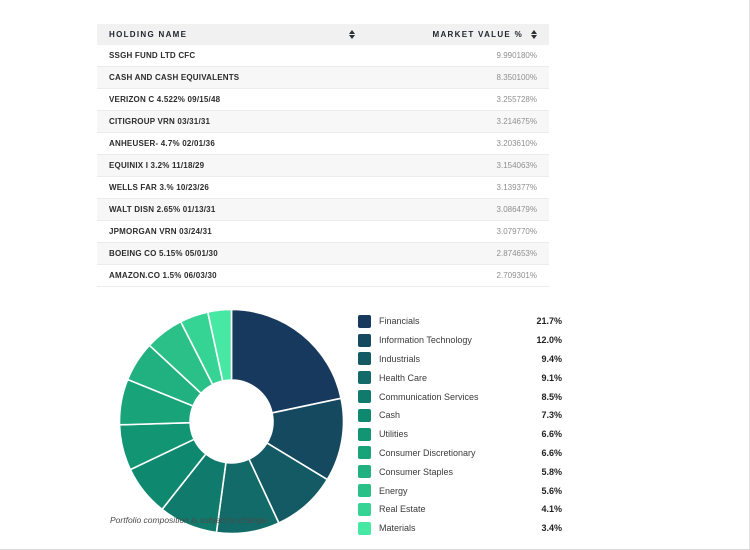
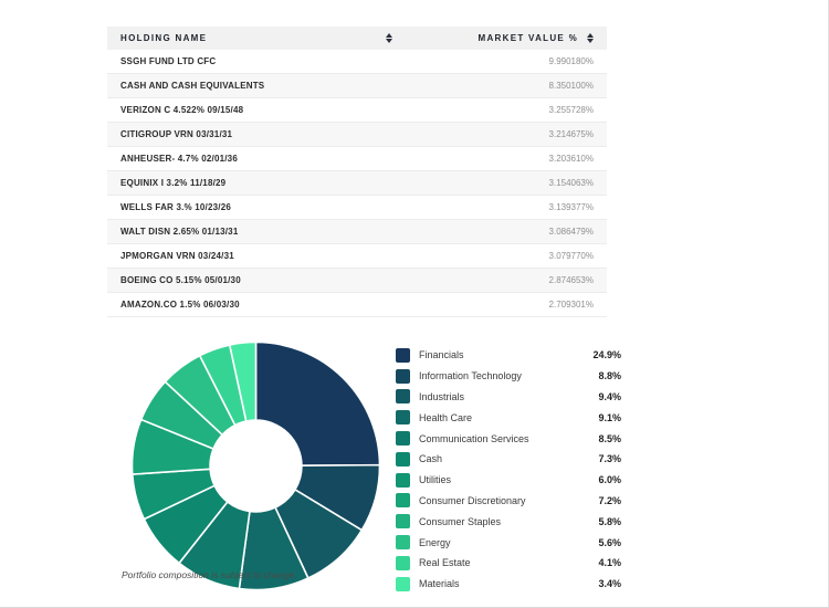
Financials: 21.7% -> 24.9%
Information Technology: 12.0% -> 8.8%
Utilities: 6.6% -> 6.0%
Consumer Discretionary: 6.6% -> 7.2%
